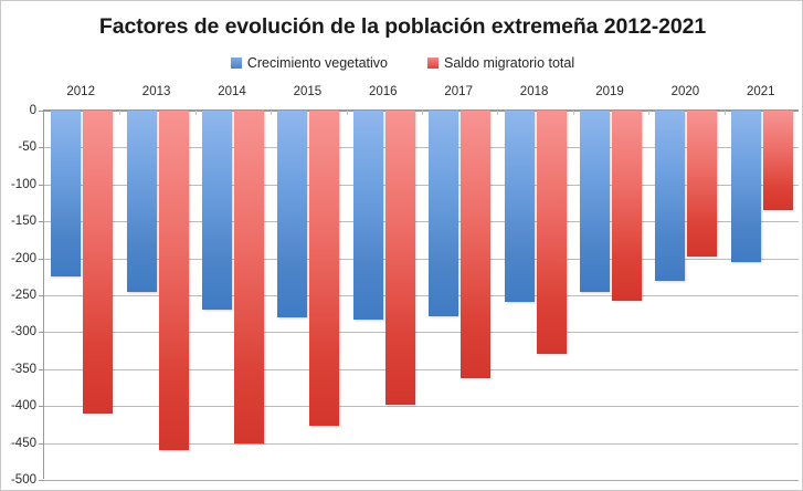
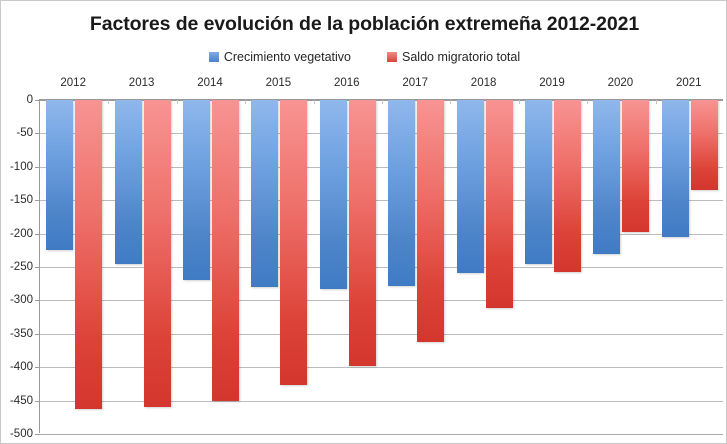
Saldo migratorio total/2012: -410 -> -460
Saldo migratorio total/2018: -330 -> -310
